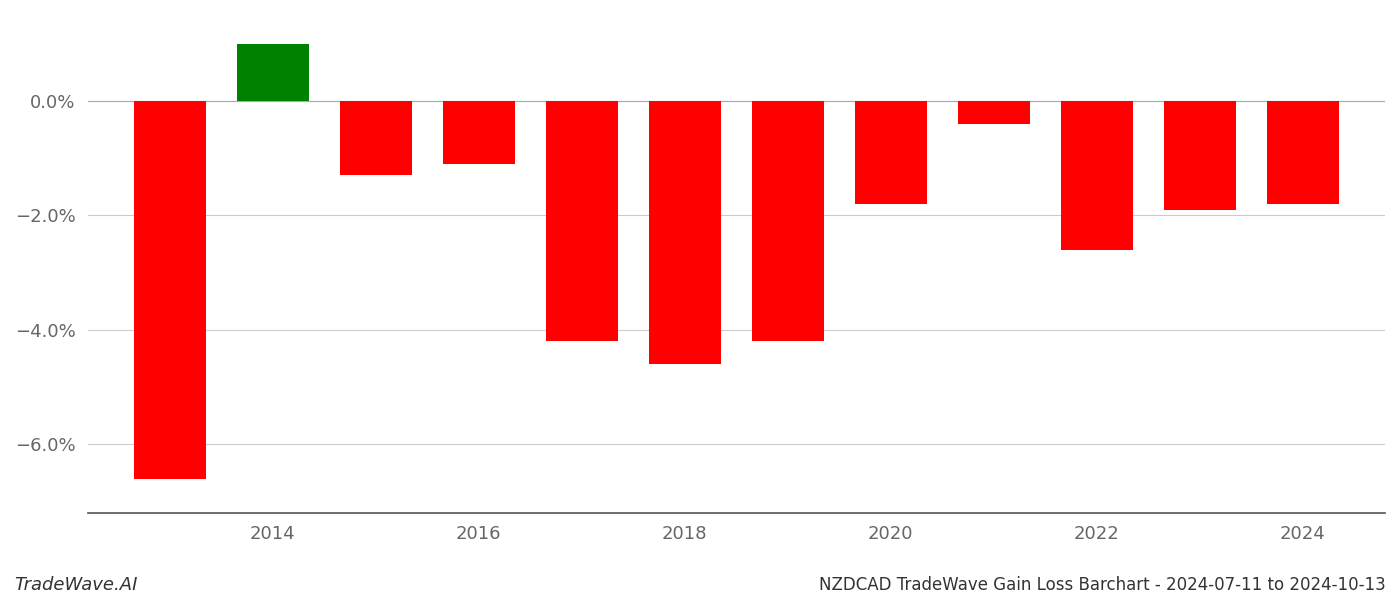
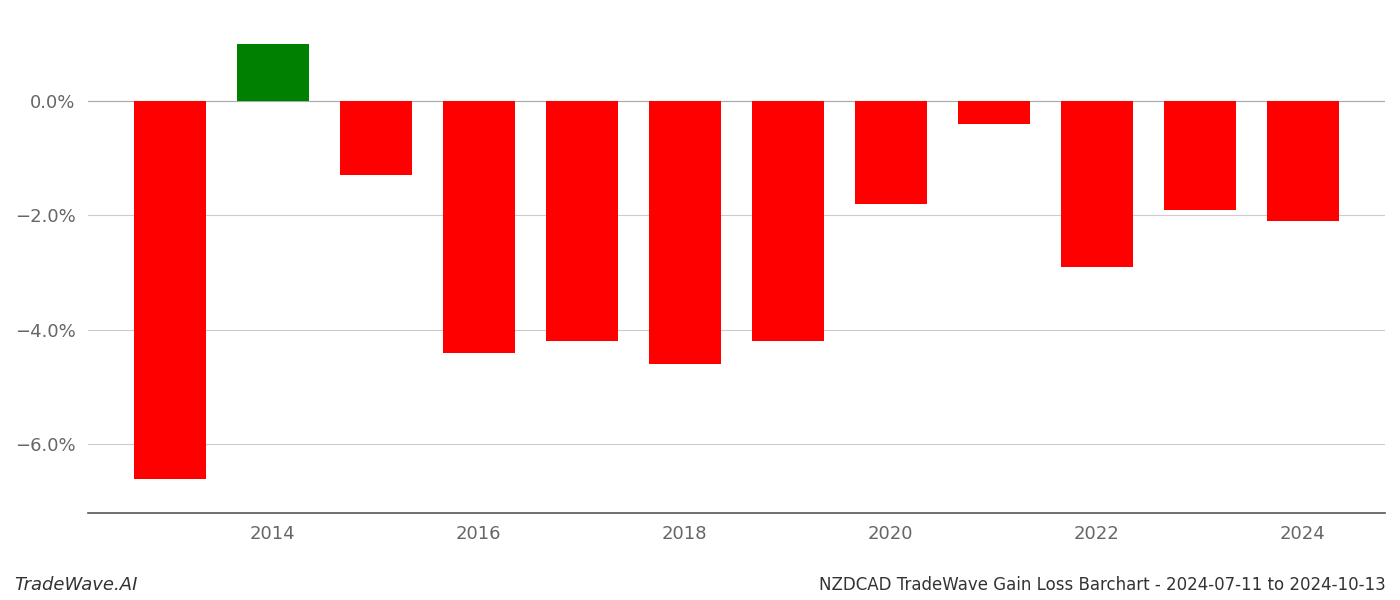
2016: -1.1% -> -4.4%
2022: -2.6% -> -2.9%
2024: -1.8% -> -2.1%
